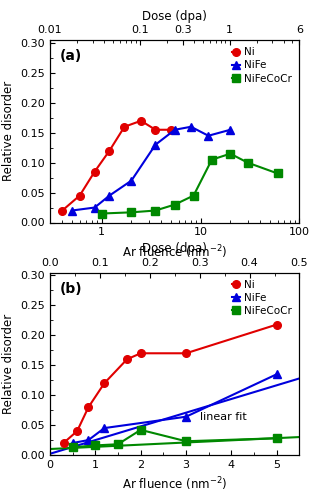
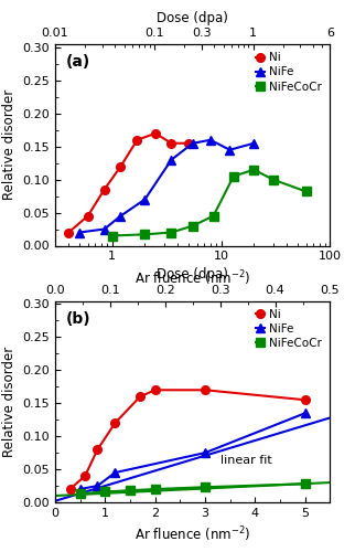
NiFeCoCr/2: 0.042 -> 0.020
NiFe/3: 0.064 -> 0.075
Ni/5: 0.218 -> 0.155
